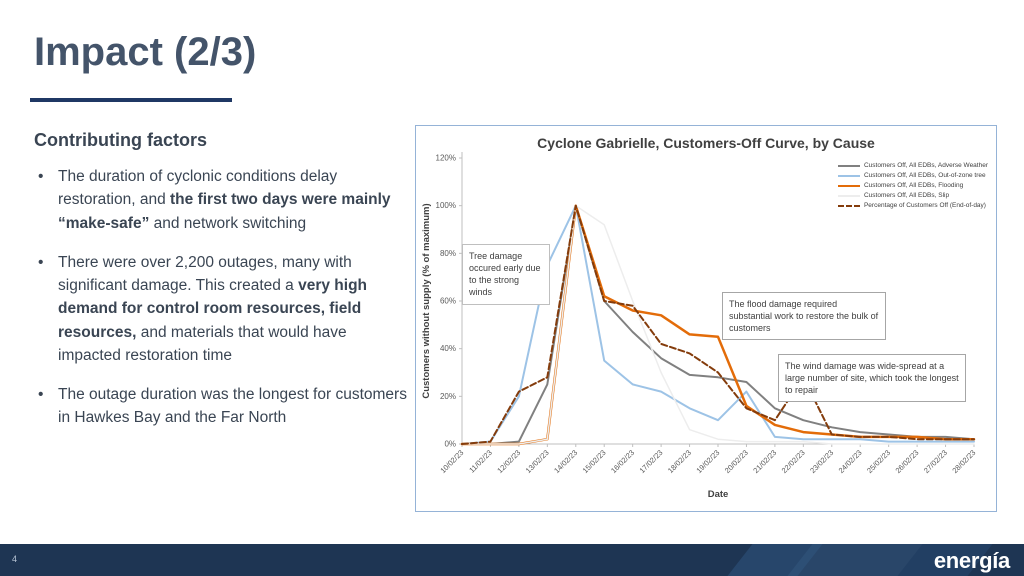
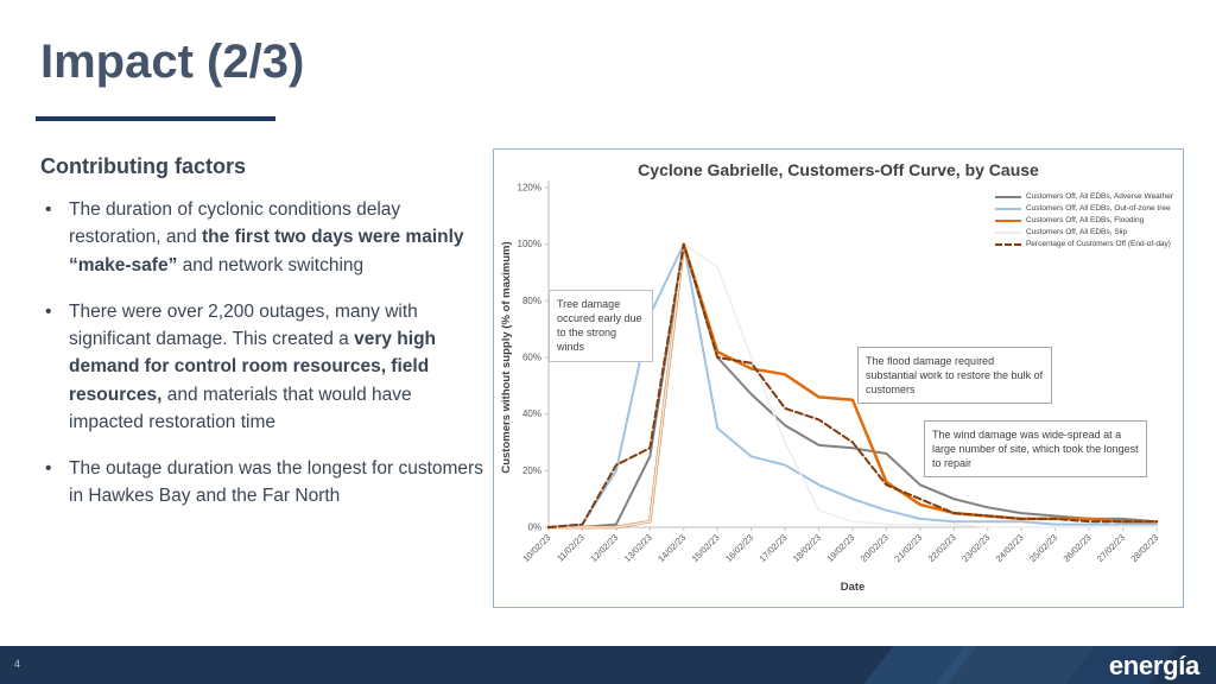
Customers Off, All EDBs, Out-of-zone tree/20/02/23: 22% -> 6%
Percentage of Customers Off (End-of-day)/22/02/23: 28% -> 5%
